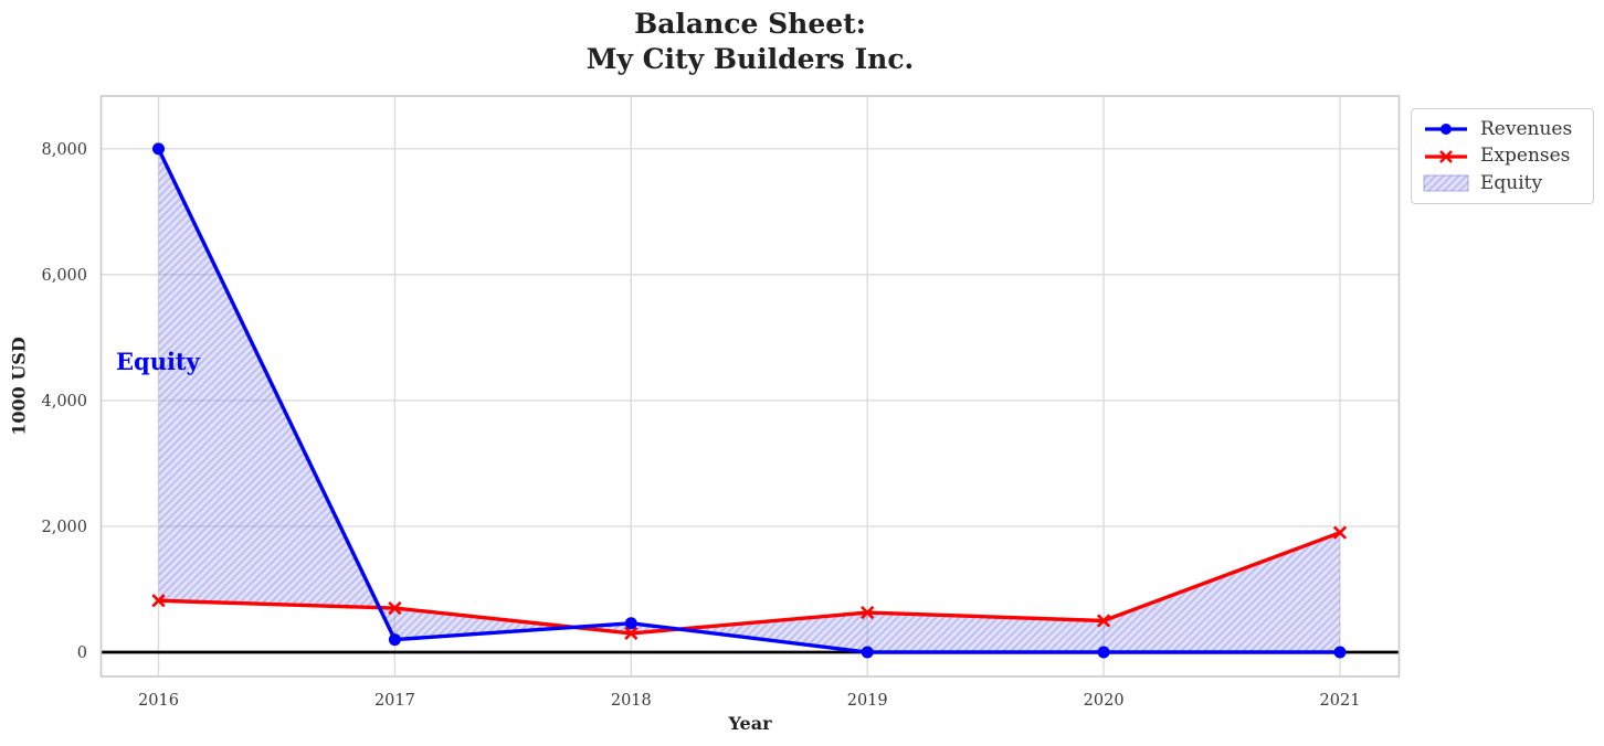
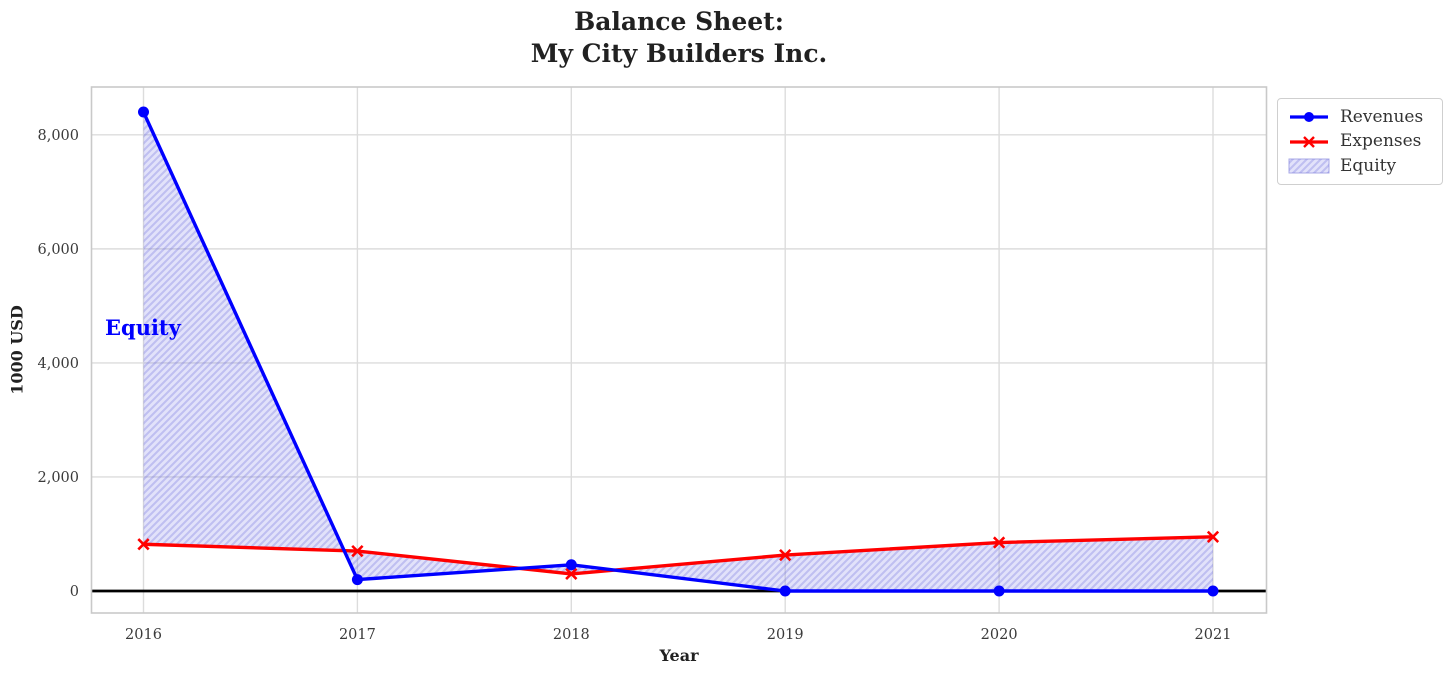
Revenues/2016: 8000 -> 8400
Expenses/2020: 500 -> 800
Expenses/2021: 1900 -> 1000
